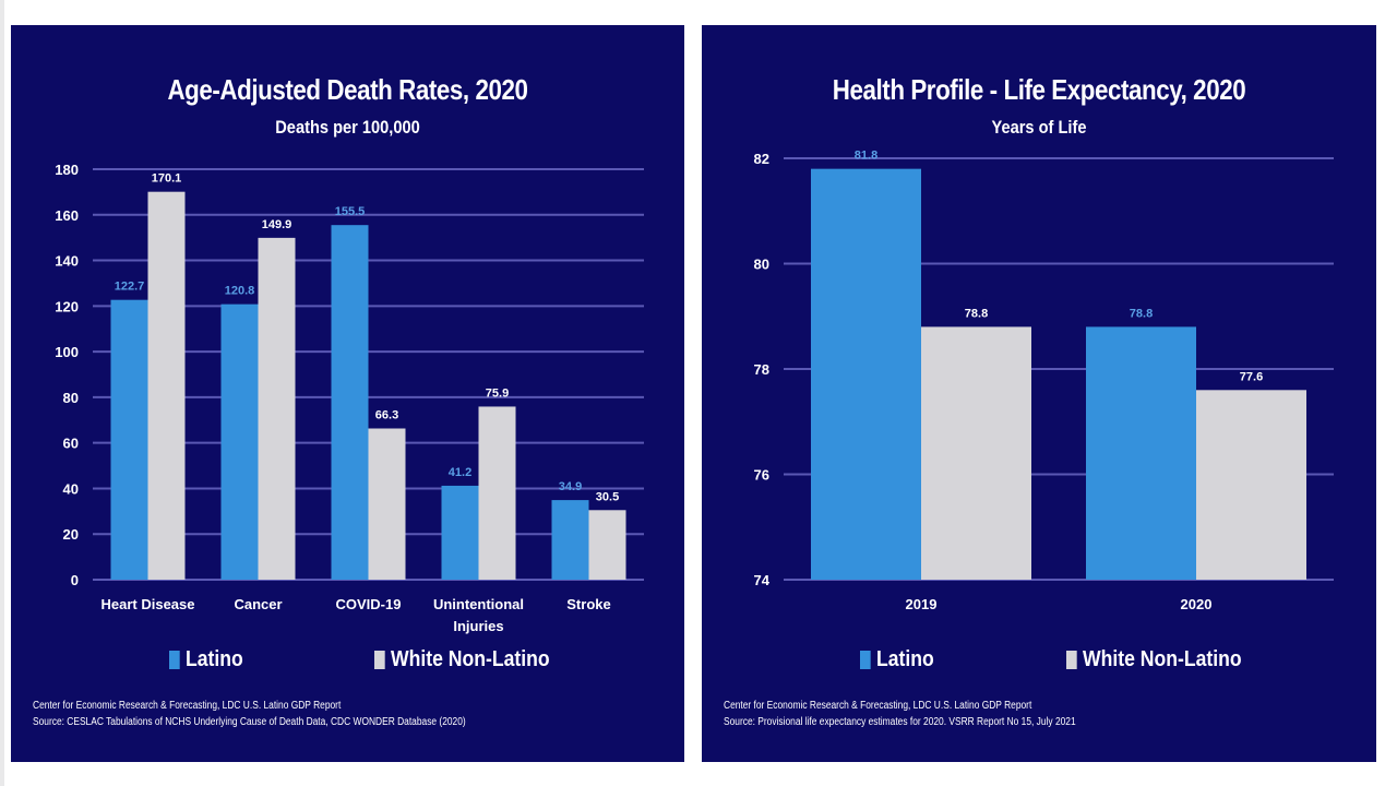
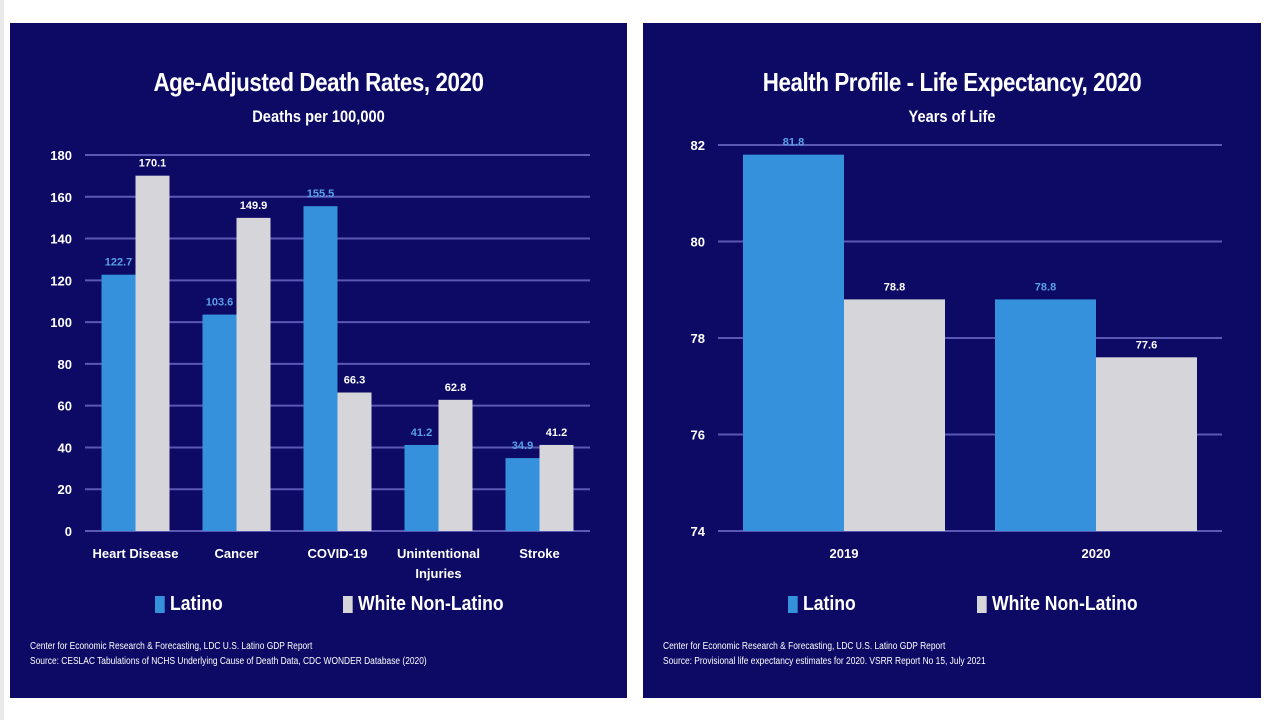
Age-Adjusted Death Rates, 2020/Latino/Cancer: 120.8 -> 103.6
Age-Adjusted Death Rates, 2020/White Non-Latino/Unintentional Injuries: 75.9 -> 62.8
Age-Adjusted Death Rates, 2020/White Non-Latino/Stroke: 30.5 -> 41.2
